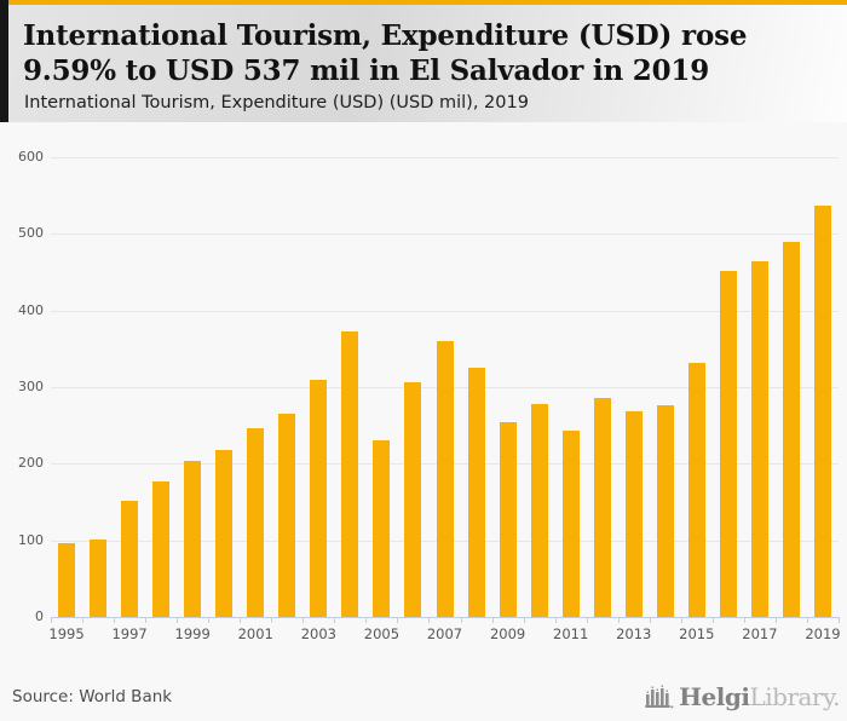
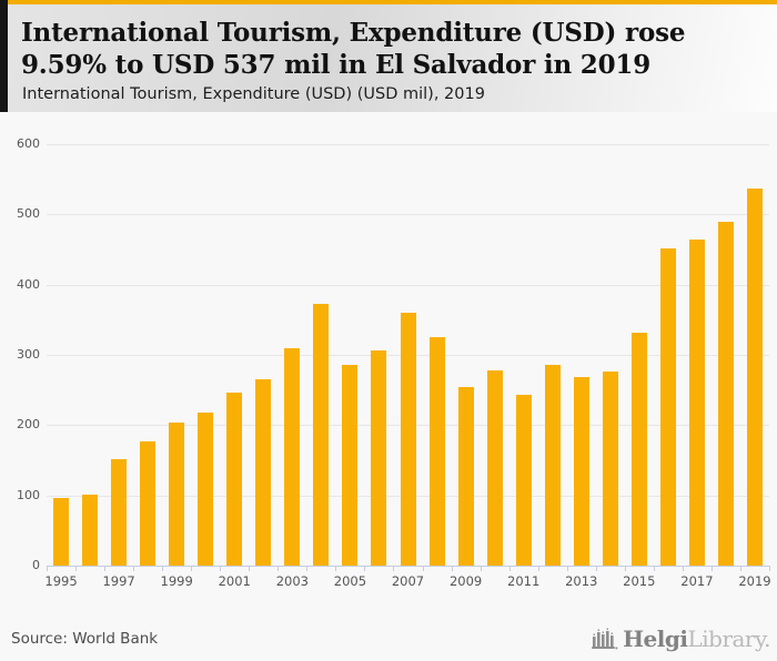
2005: 230 -> 290
